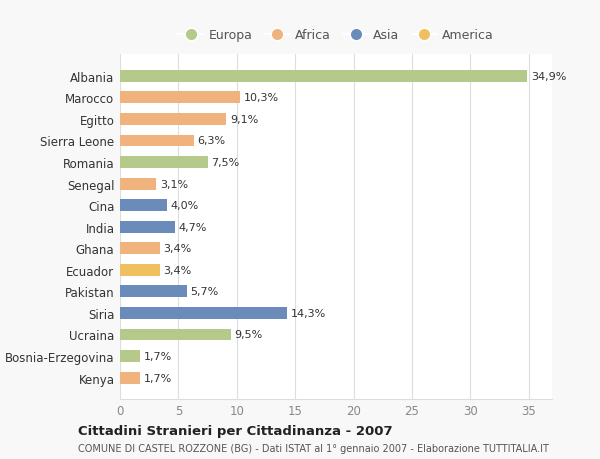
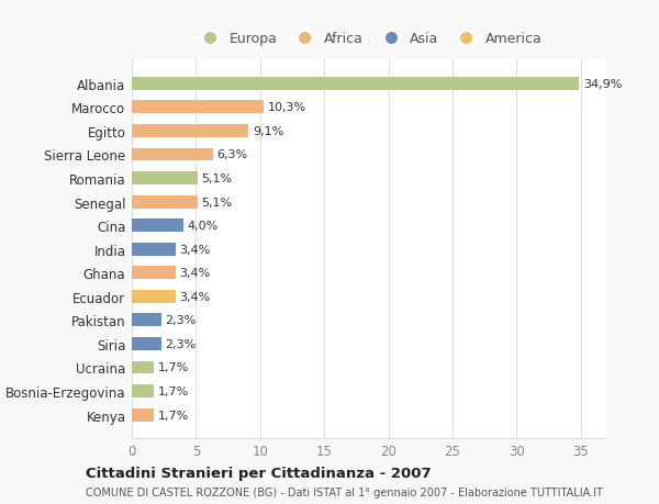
Romania: 7,5% -> 5,1%
Senegal: 3,1% -> 5,1%
India: 4,7% -> 3,4%
Pakistan: 5,7% -> 2,3%
Siria: 14,3% -> 2,3%
Ucraina: 9,5% -> 1,7%
